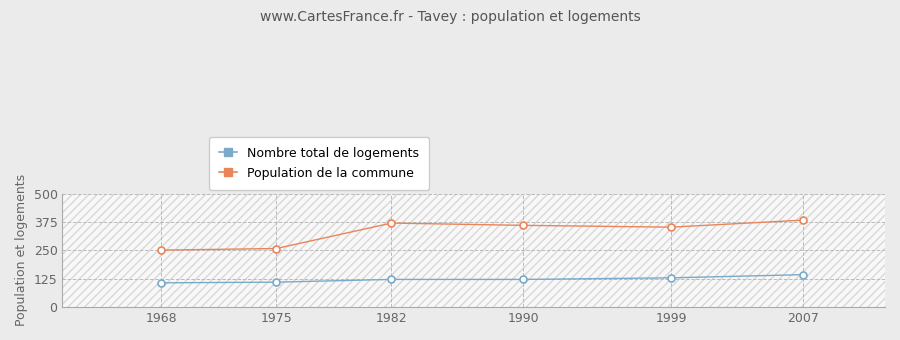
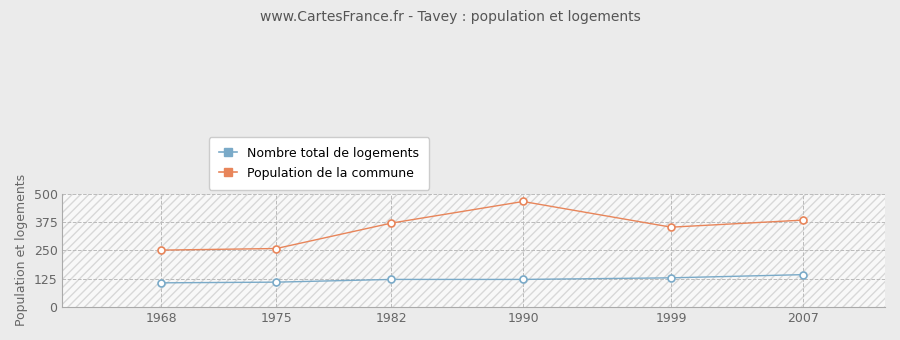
Population de la commune/1990: 360 -> 465
